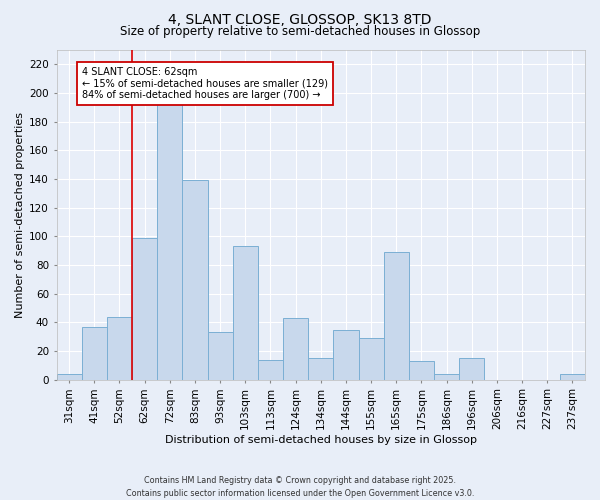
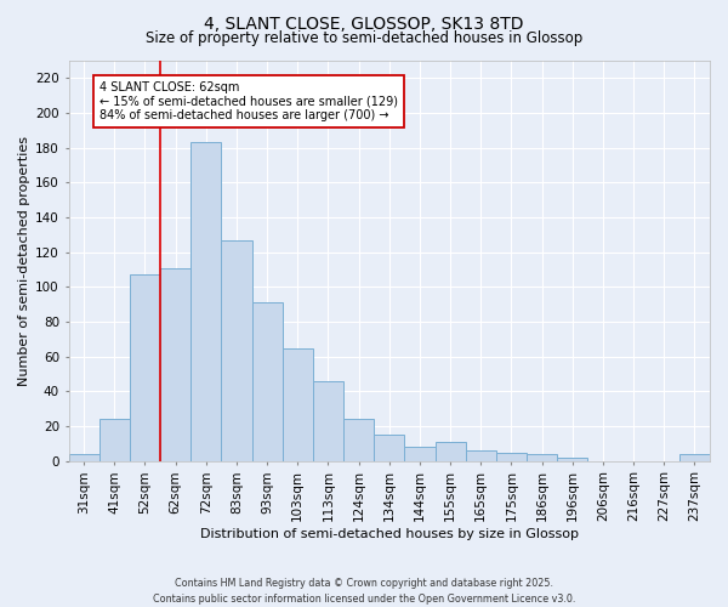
41sqm: 37 -> 24
52sqm: 44 -> 107
62sqm: 99 -> 111
72sqm: 192 -> 183
83sqm: 139 -> 127
93sqm: 33 -> 91
103sqm: 93 -> 65
113sqm: 14 -> 46
124sqm: 43 -> 24
144sqm: 35 -> 8
155sqm: 29 -> 11
165sqm: 89 -> 6
175sqm: 13 -> 5
196sqm: 15 -> 2
